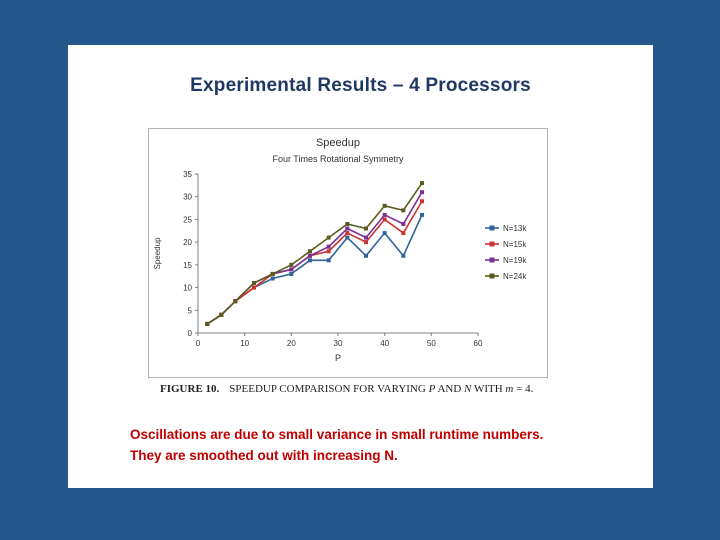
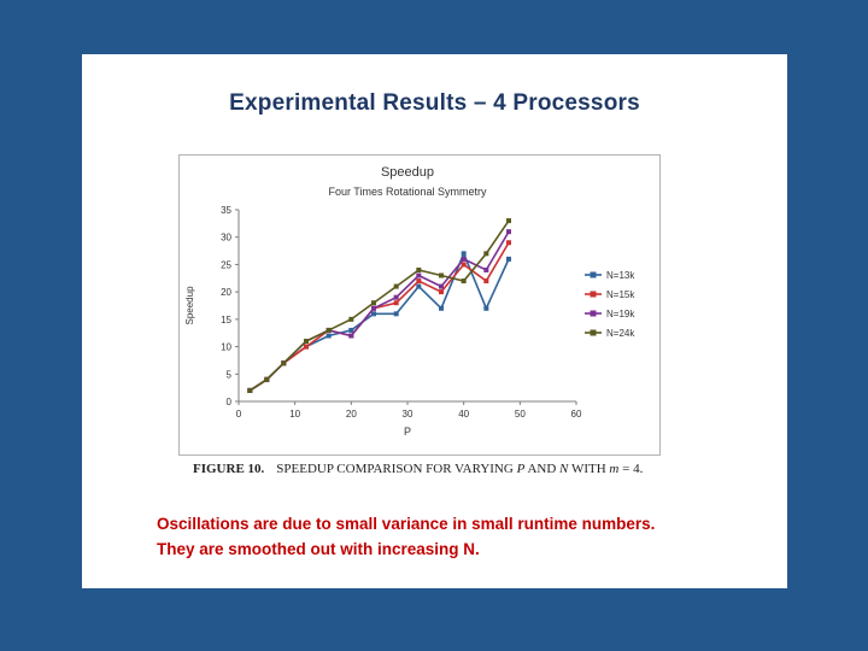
N=15k/20: 14 -> 12
N=19k/20: 14 -> 12
N=13k/40: 22 -> 27
N=24k/40: 28 -> 22
